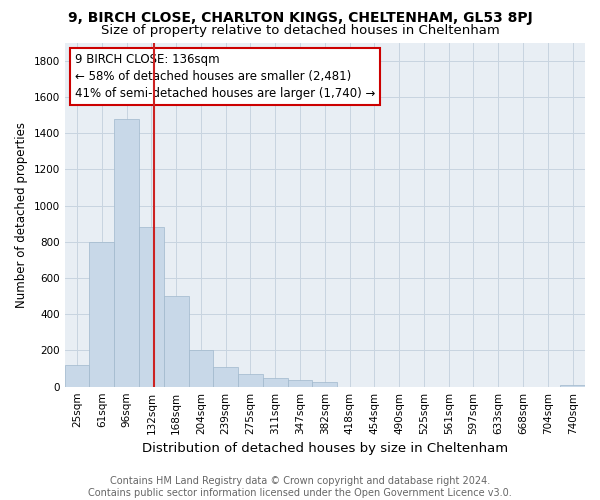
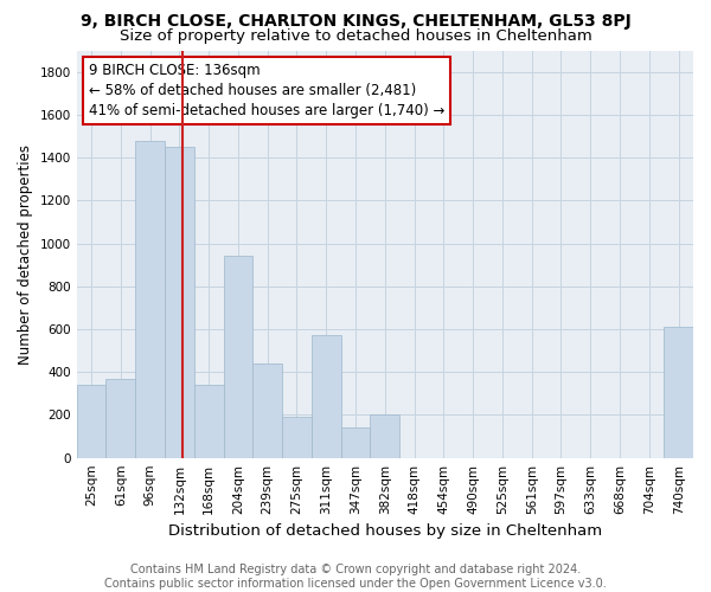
25sqm: 120 -> 340
61sqm: 800 -> 370
132sqm: 880 -> 1450
168sqm: 500 -> 340
204sqm: 200 -> 940
239sqm: 110 -> 440
275sqm: 70 -> 190
311sqm: 50 -> 570
347sqm: 40 -> 140
382sqm: 20 -> 200
740sqm: 10 -> 610
